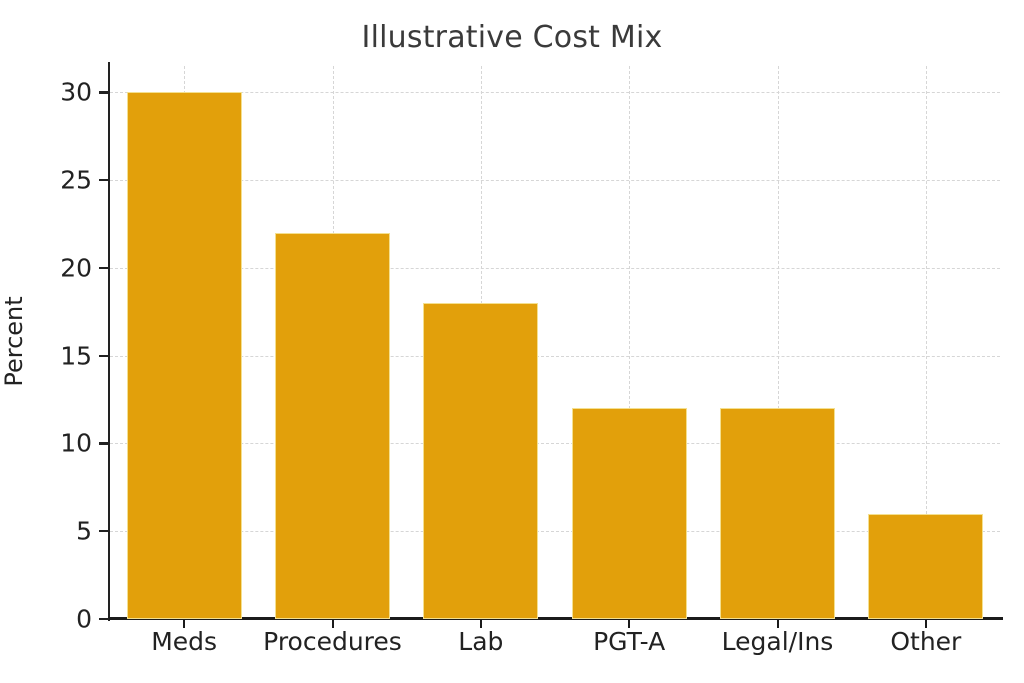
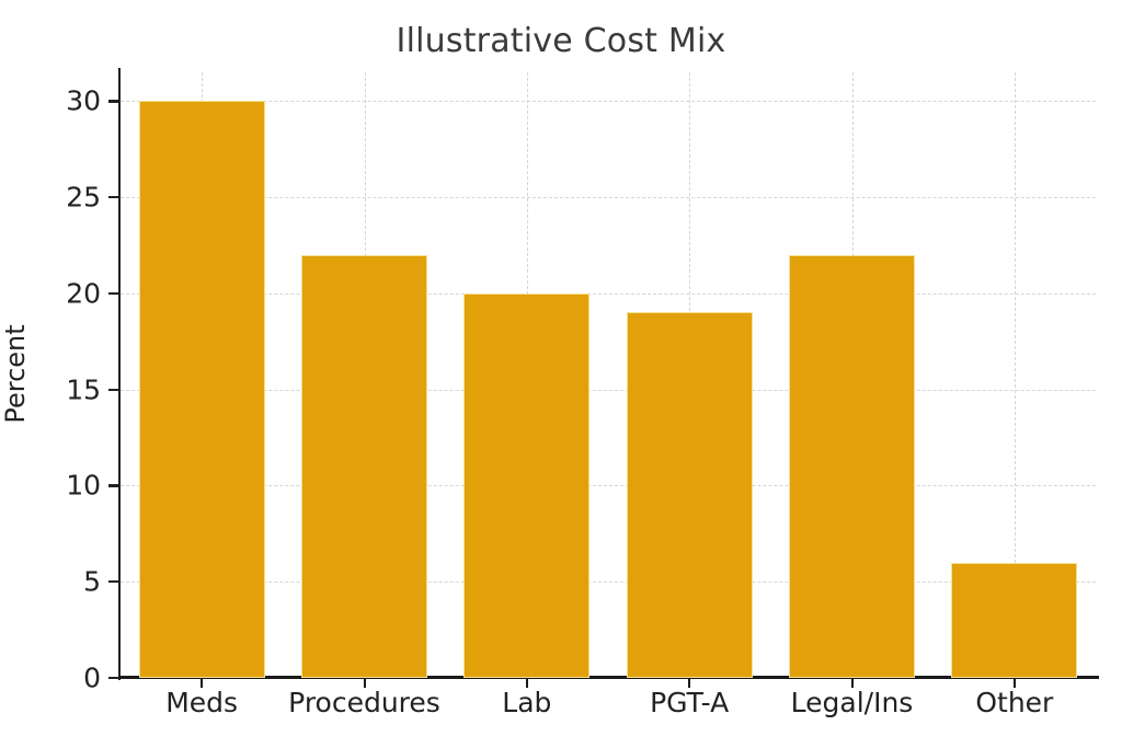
Lab: 18 -> 20
PGT-A: 12 -> 19
Legal/Ins: 12 -> 22
